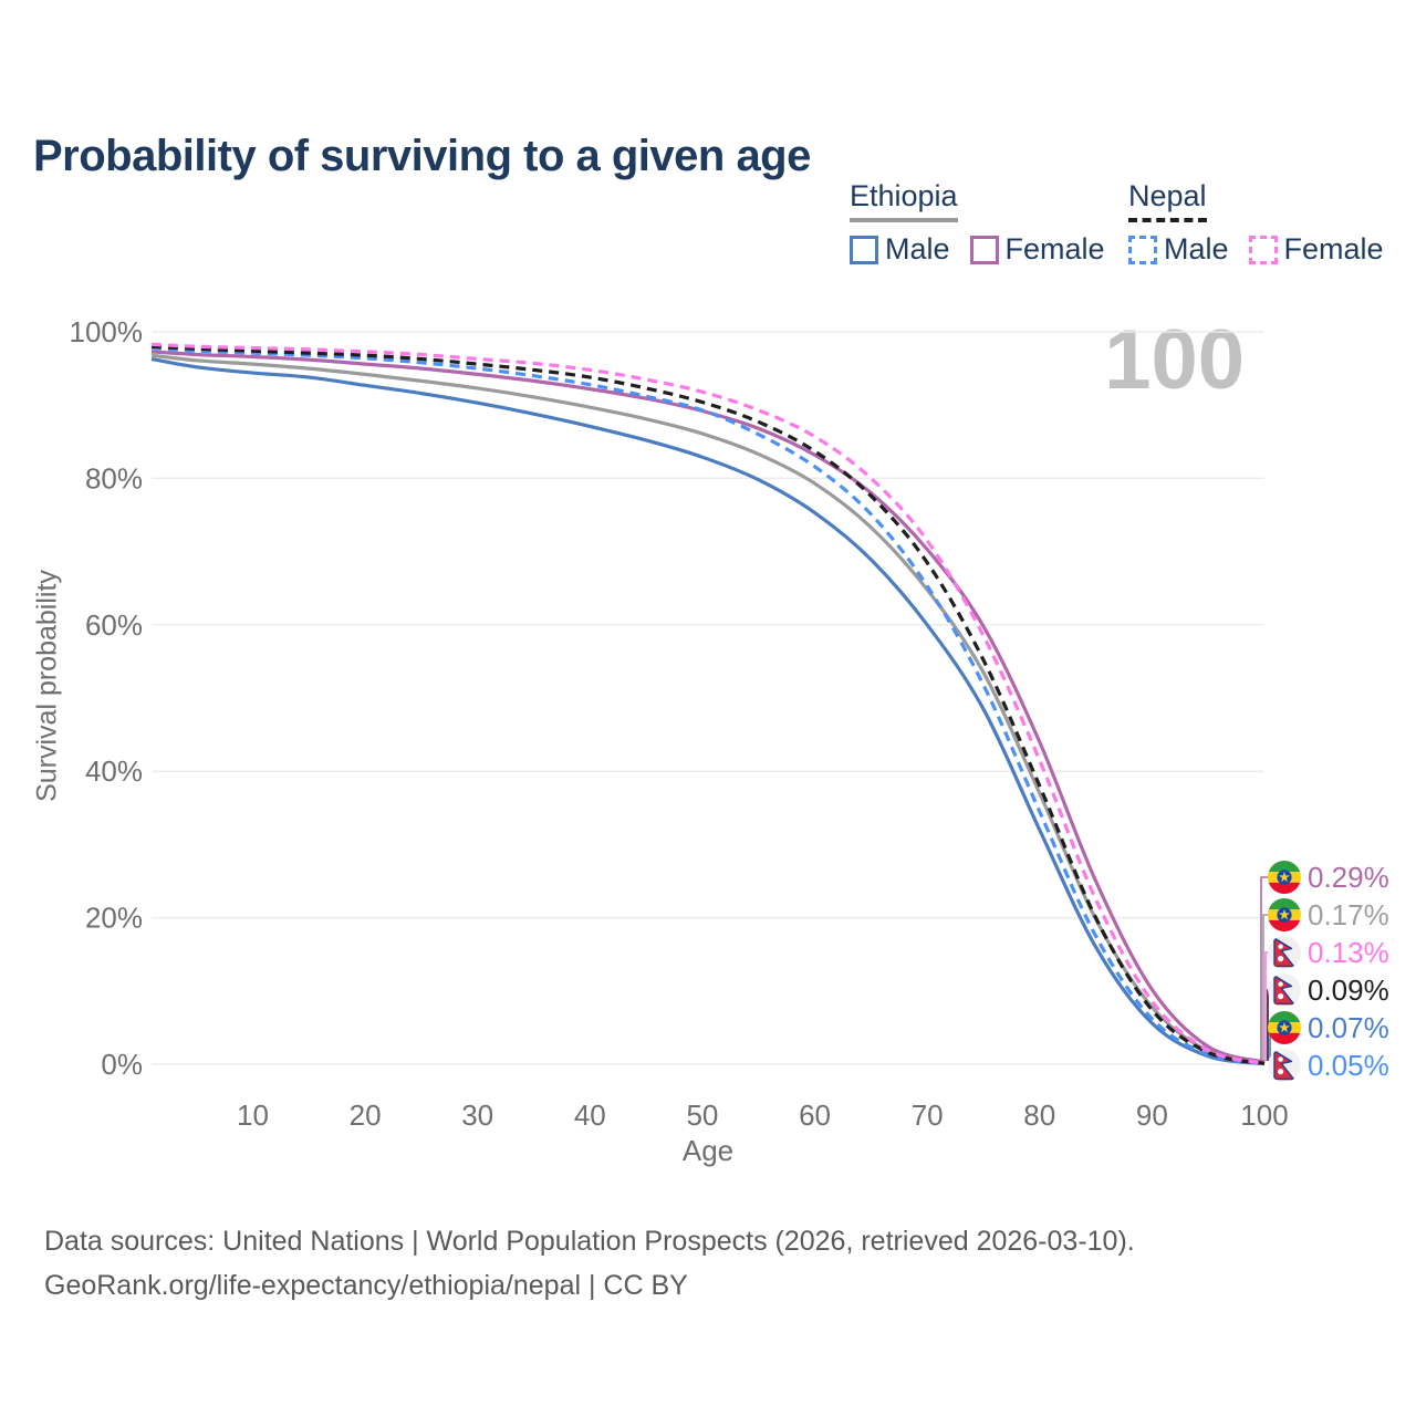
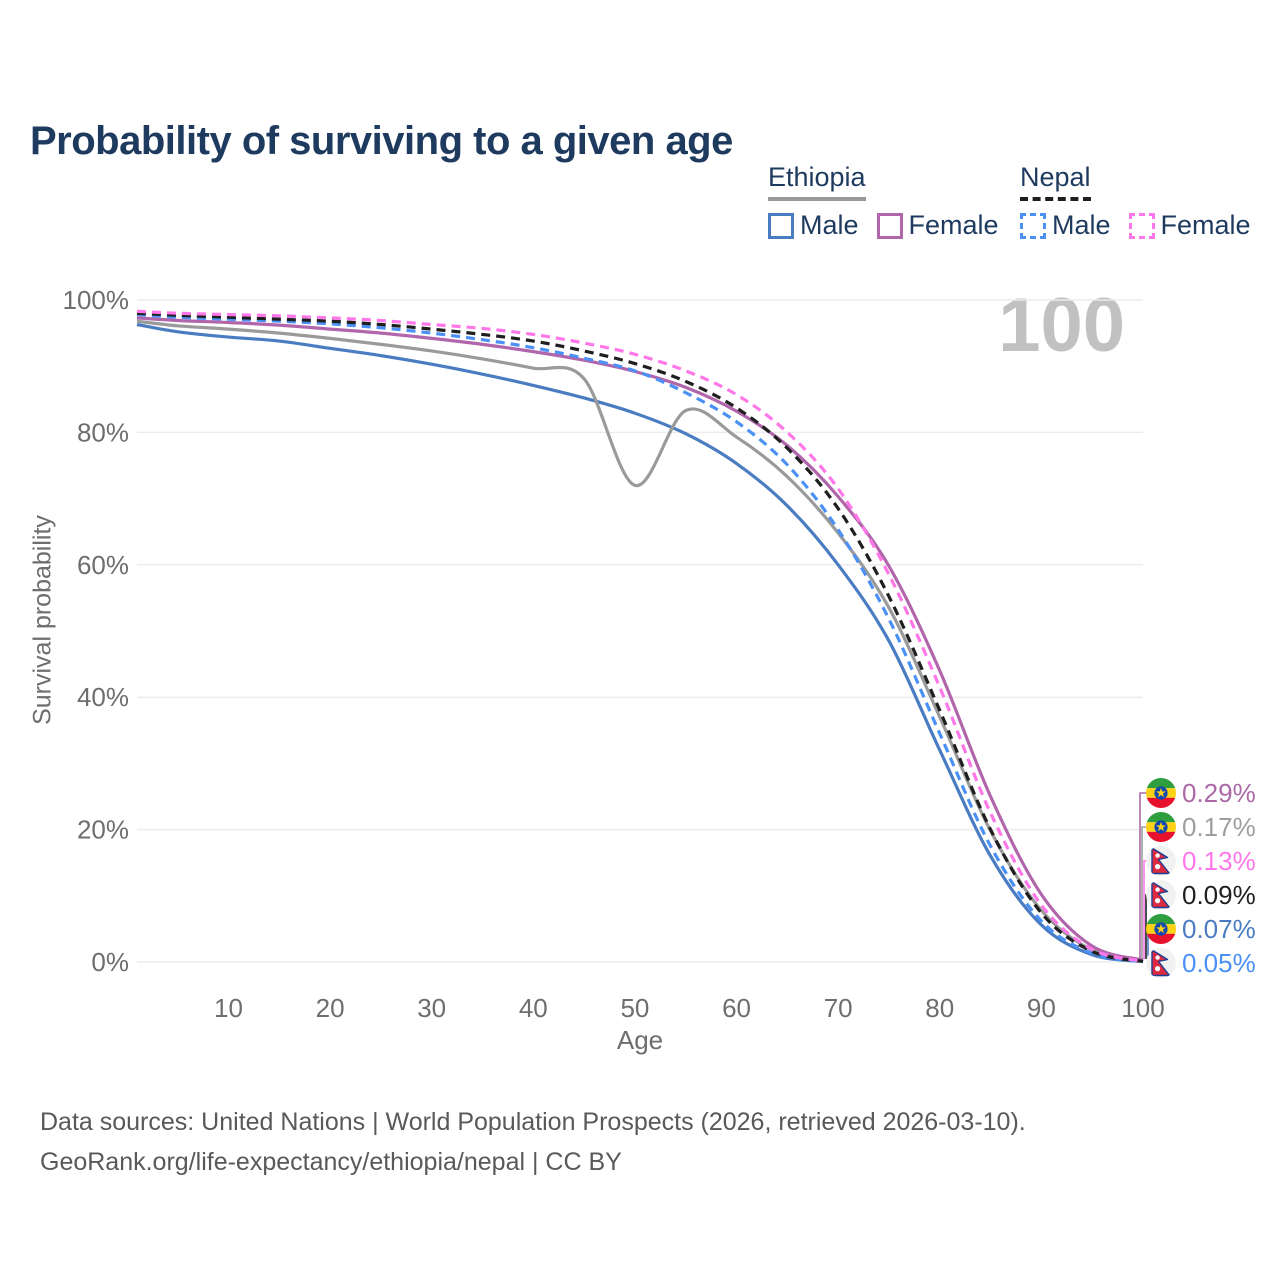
Ethiopia/50: 86% -> 72%
